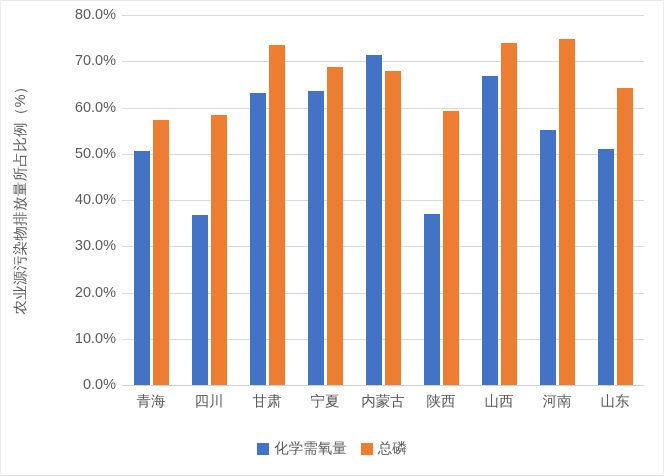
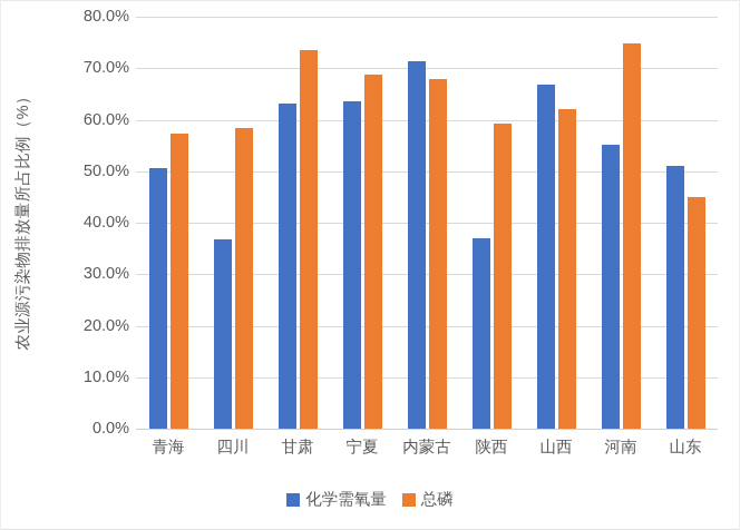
总磷/山西: 74% -> 62%
总磷/山东: 64% -> 45%
